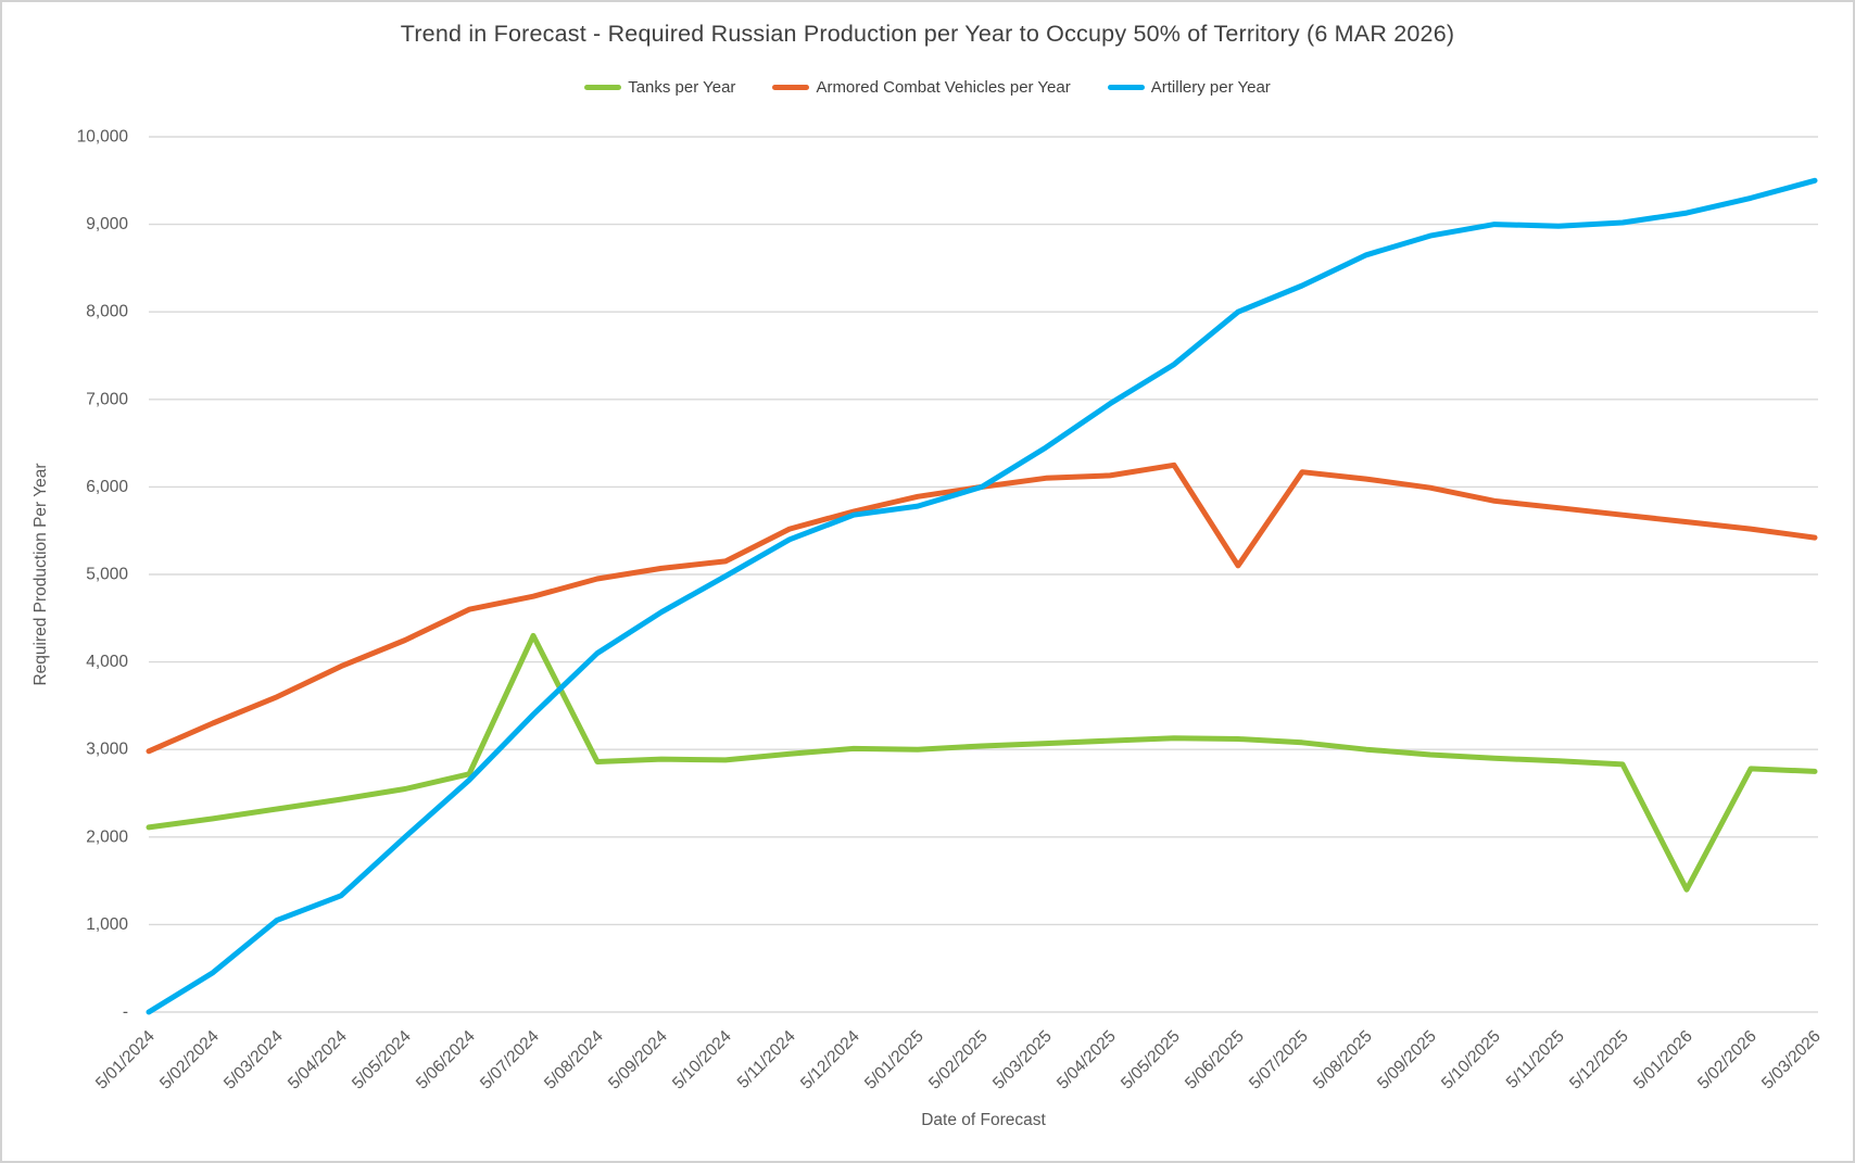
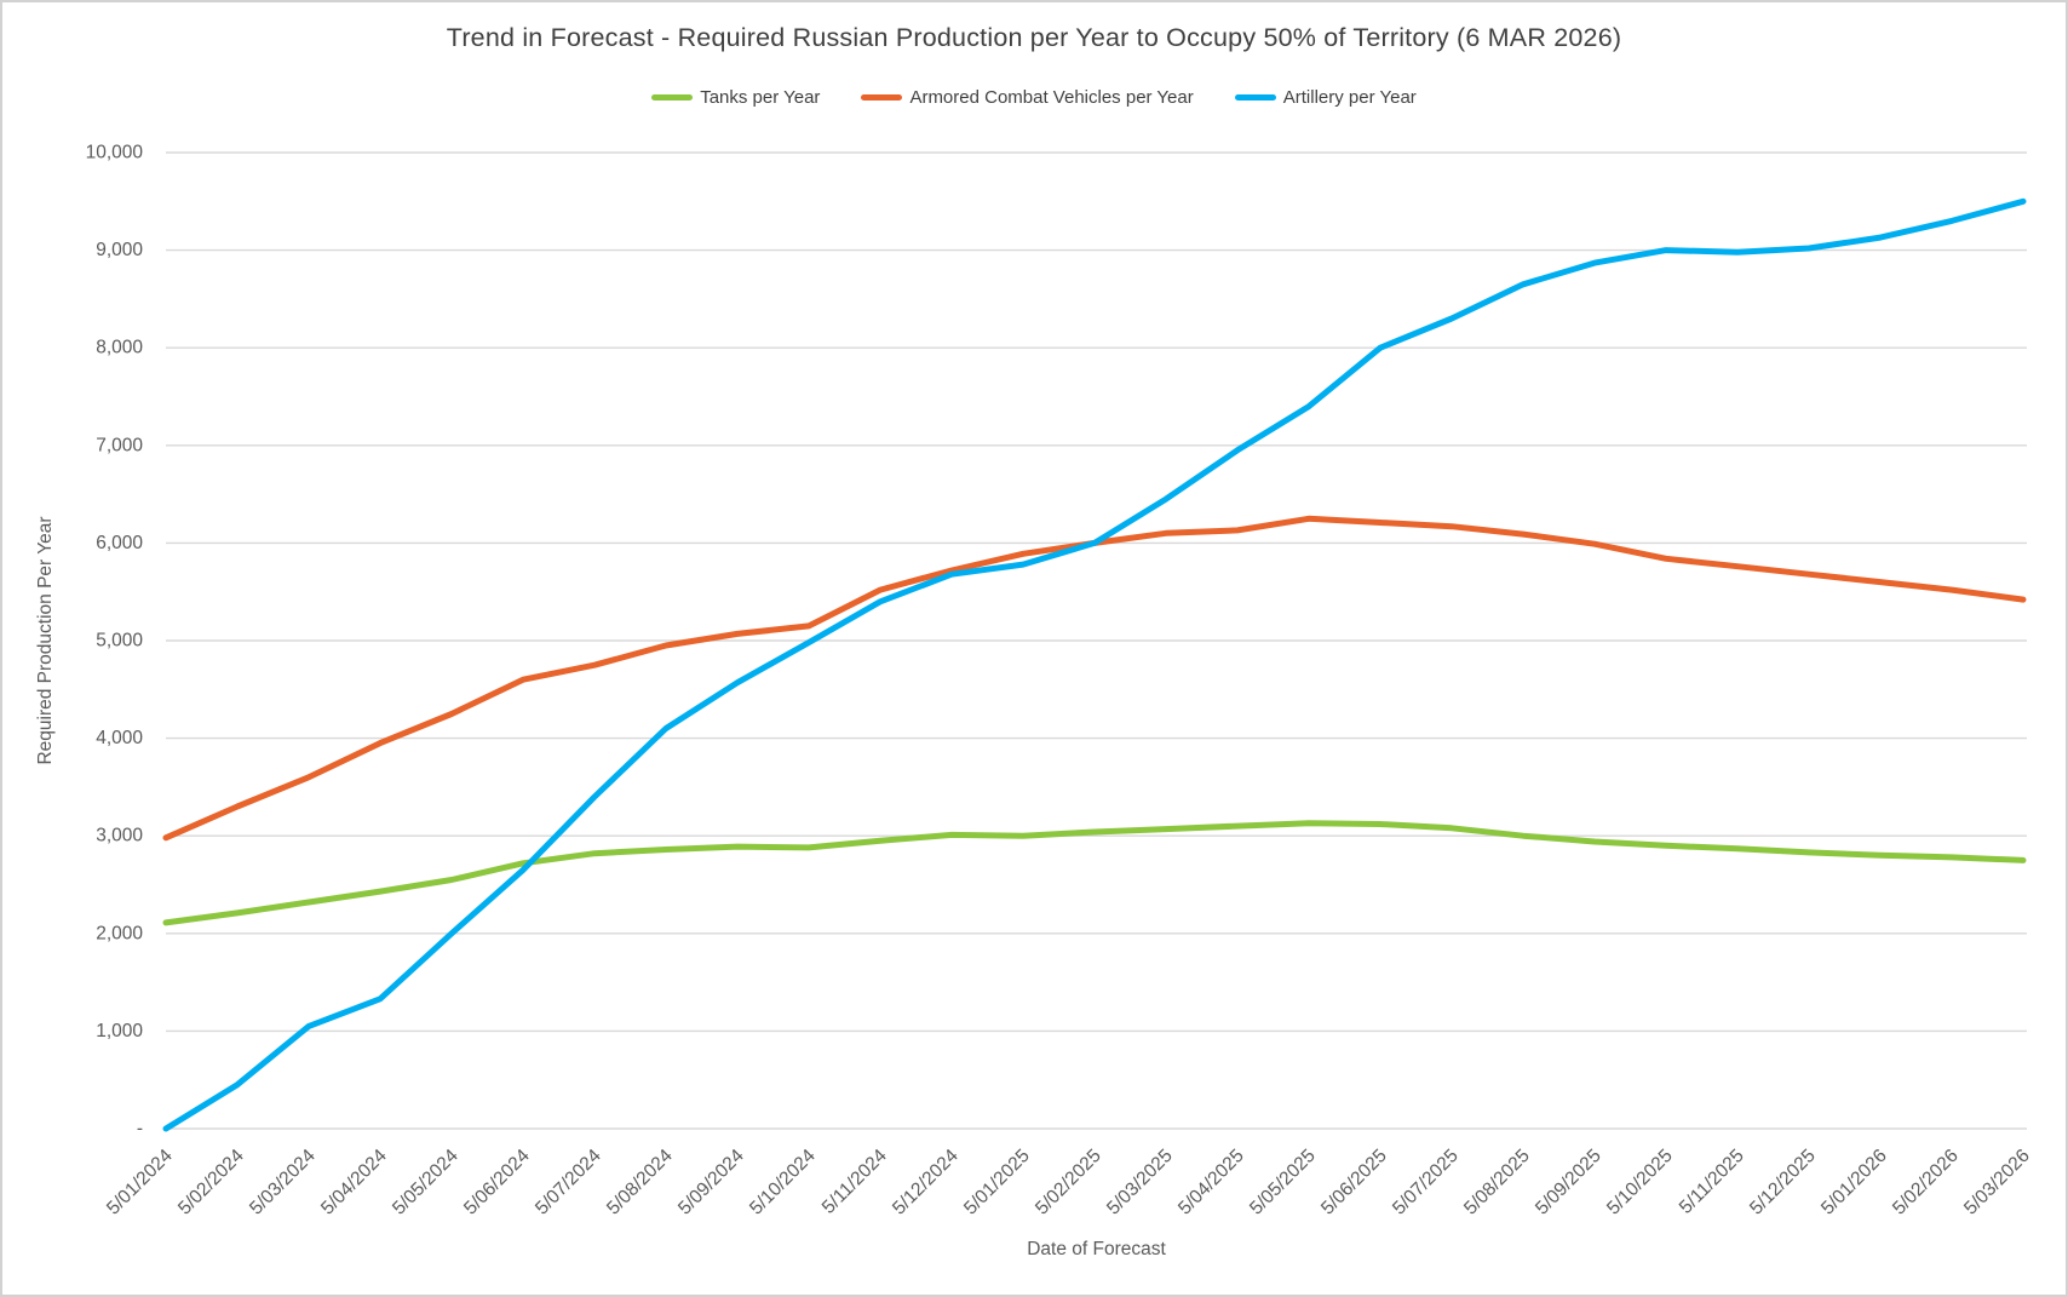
Tanks per Year/5/07/2024: 4300 -> 2800
Armored Combat Vehicles per Year/5/06/2025: 5100 -> 6200
Tanks per Year/5/01/2026: 1400 -> 2800
